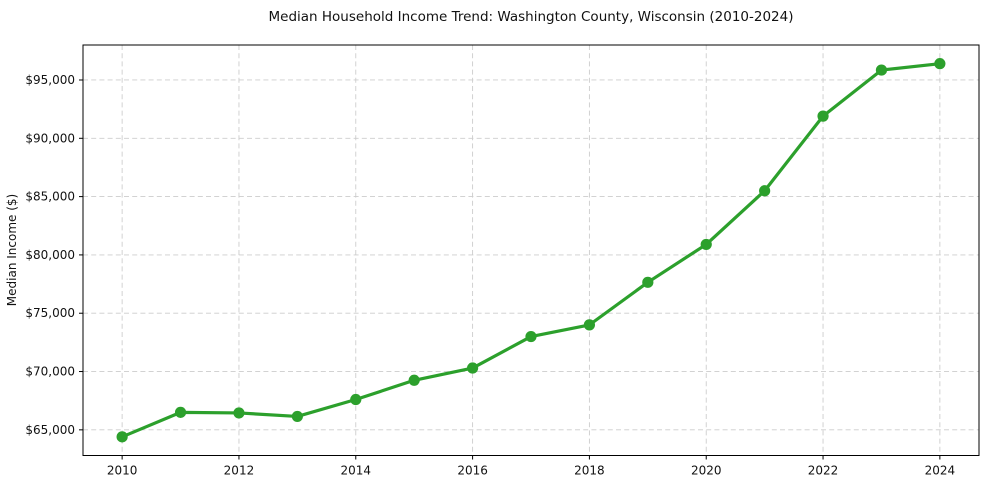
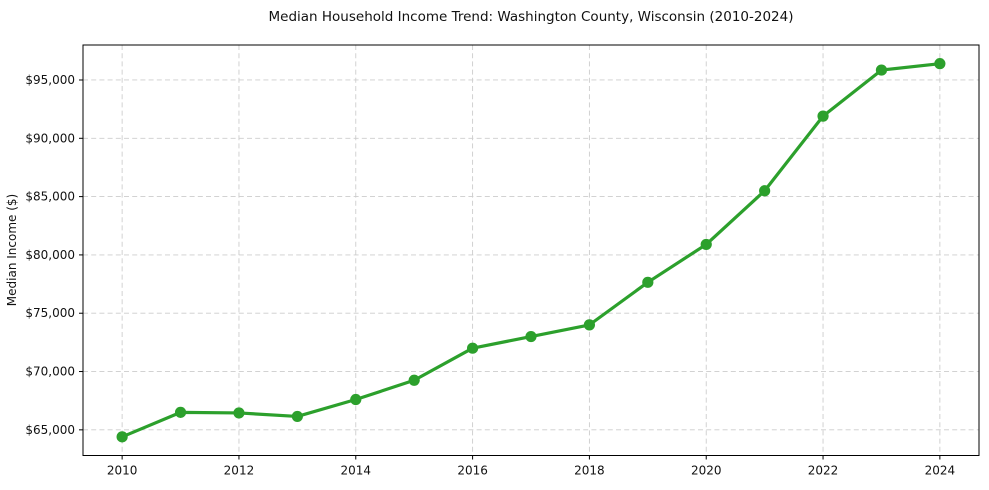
2016: $70300 -> $72000
